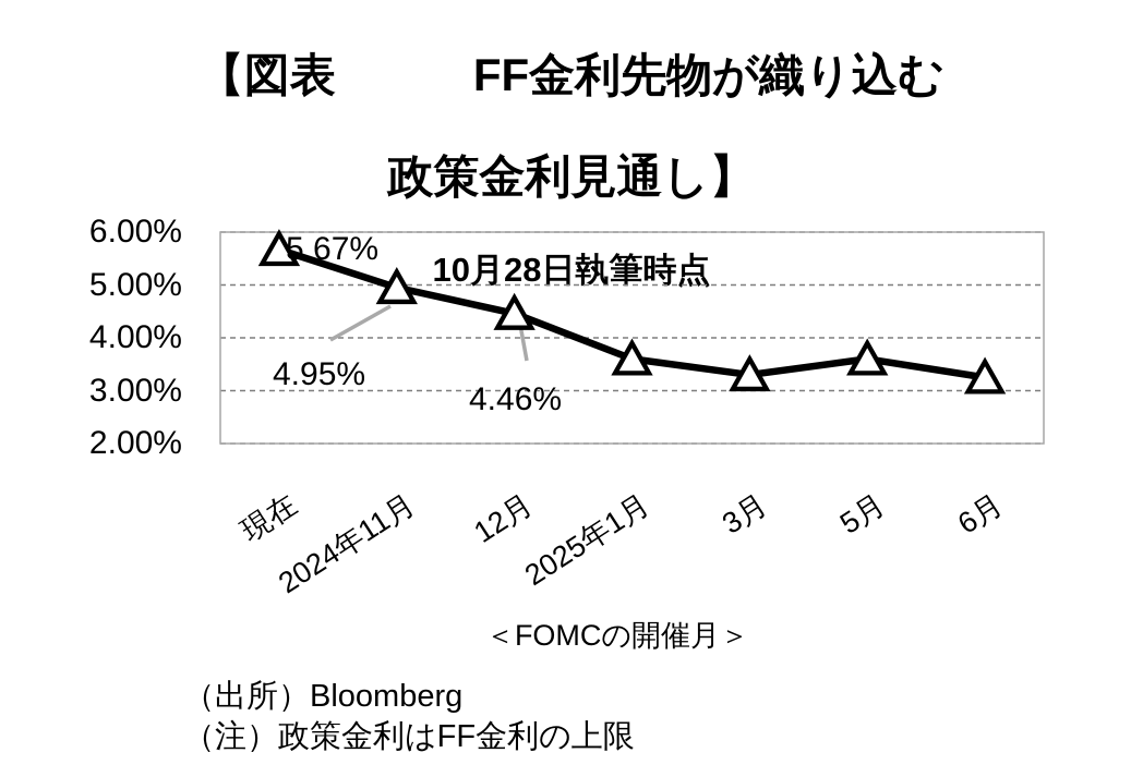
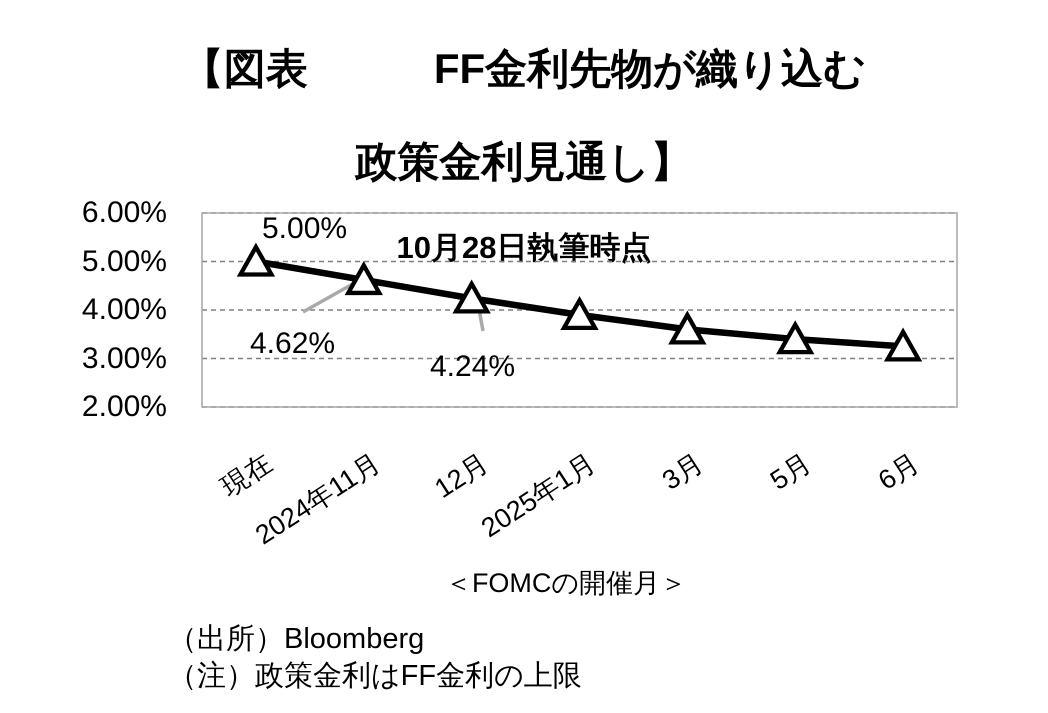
現在: 5.67% -> 5.00%
2024年11月: 4.95% -> 4.62%
12月: 4.46% -> 4.24%
2025年1月: 3.6% -> 3.9%
3月: 3.3% -> 3.6%
5月: 3.6% -> 3.4%
